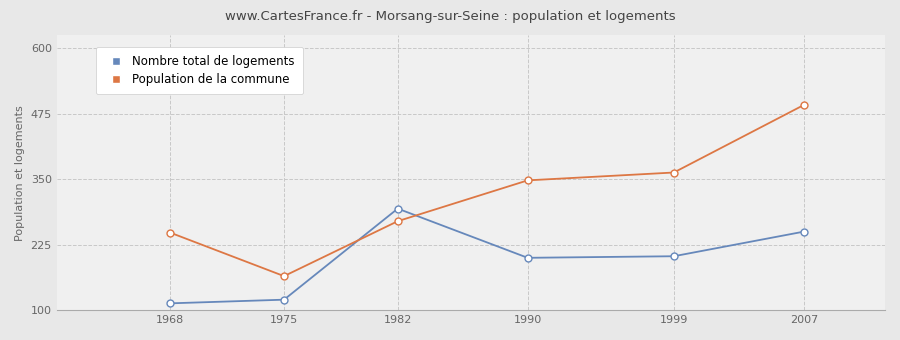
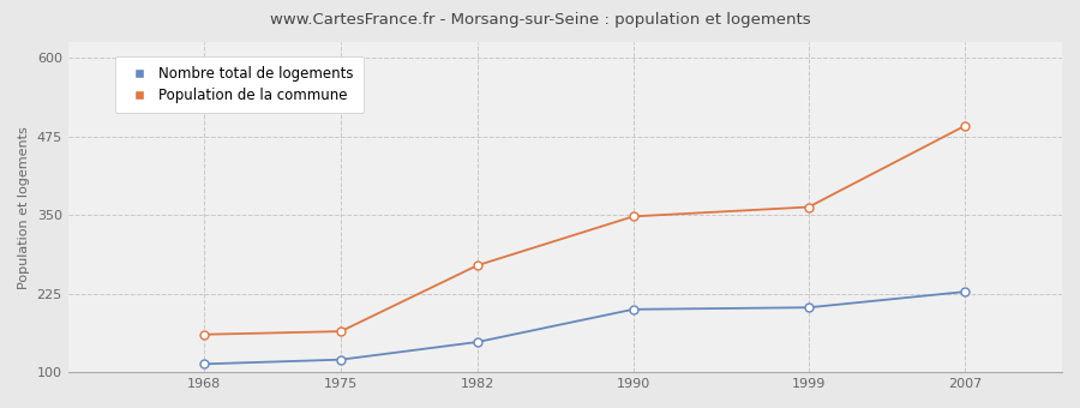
Population de la commune/1968: 248 -> 160
Nombre total de logements/1982: 294 -> 148
Nombre total de logements/2007: 250 -> 228
